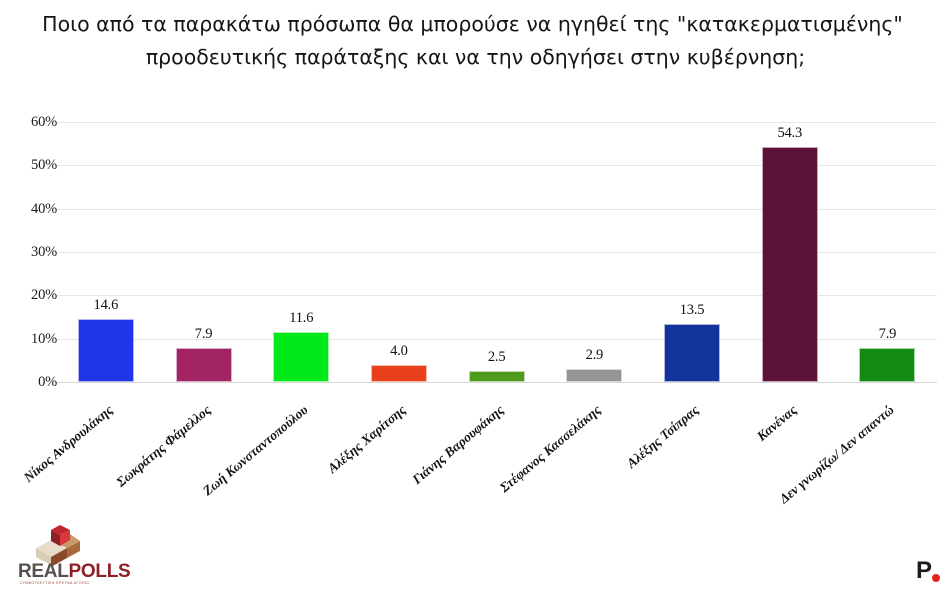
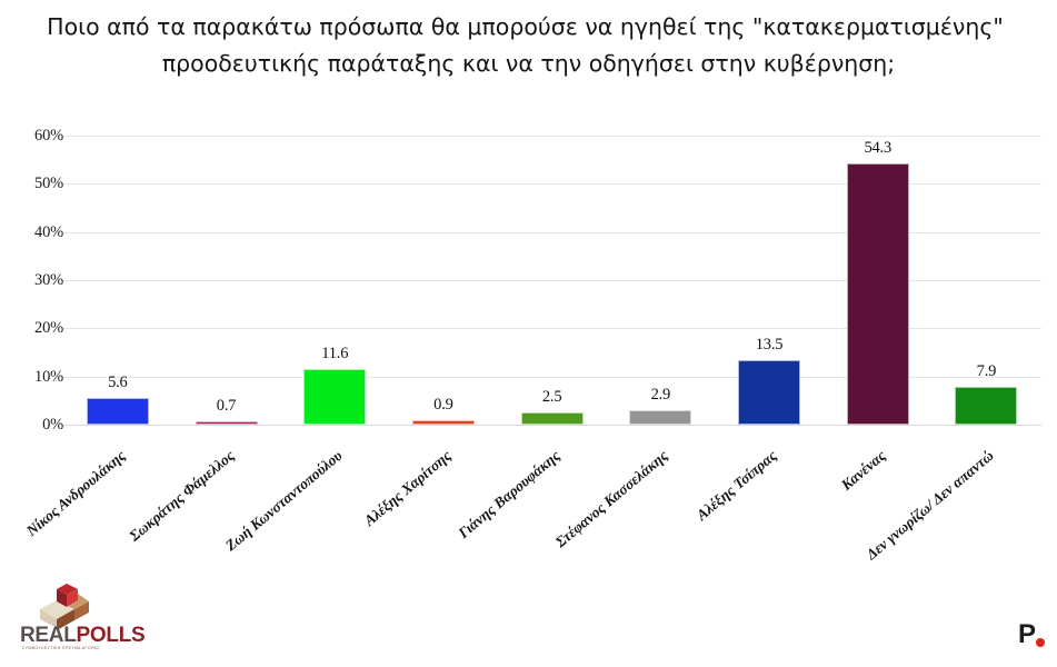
Νίκος Ανδρουλάκης: 14.6 -> 5.6
Σωκράτης Φάμελλος: 7.9 -> 0.7
Αλέξης Χαρίτσης: 4.0 -> 0.9
